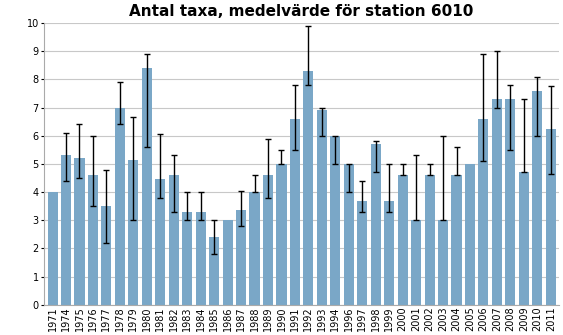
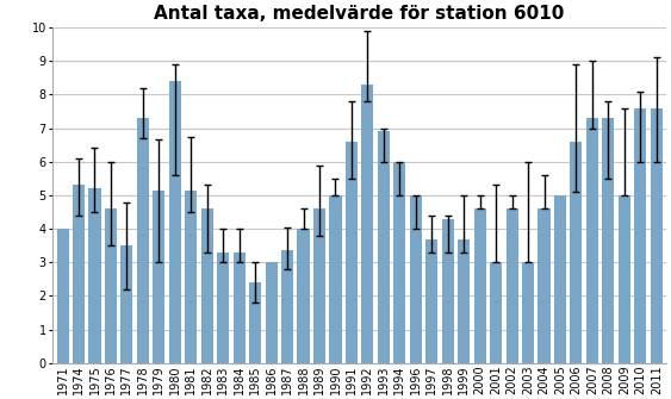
1978: 7.00 -> 7.30
1981: 4.45 -> 5.15
1998: 5.70 -> 4.30
2009: 4.70 -> 5.00
2011: 6.25 -> 7.60
